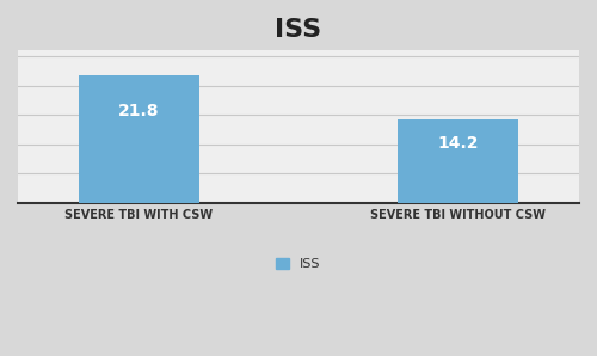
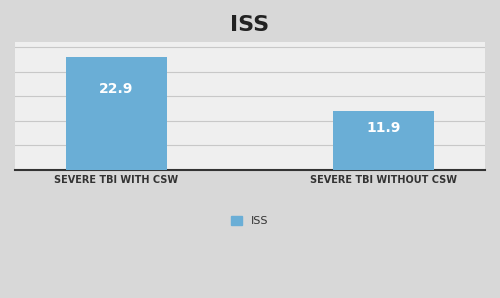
SEVERE TBI WITH CSW: 21.8 -> 22.9
SEVERE TBI WITHOUT CSW: 14.2 -> 11.9
